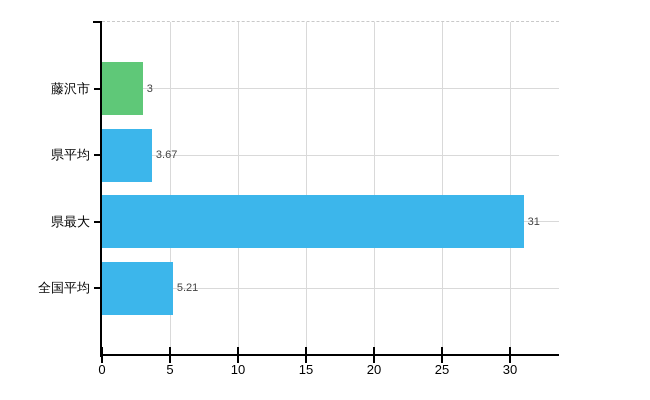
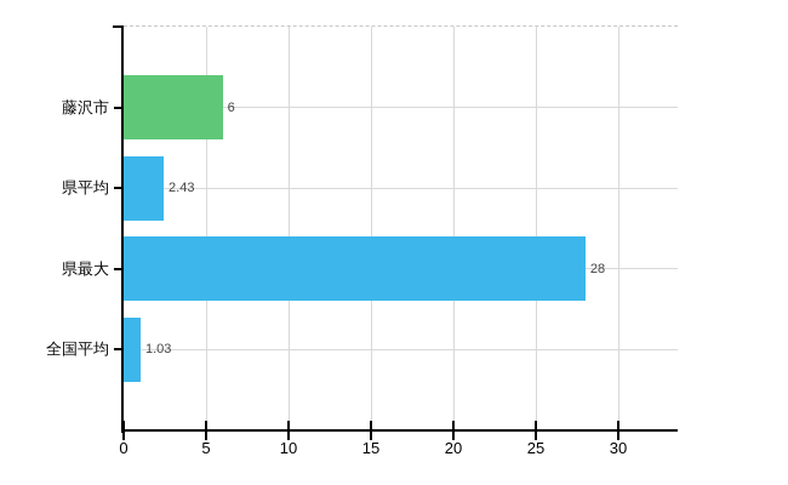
藤沢市: 3 -> 6
県平均: 3.67 -> 2.43
県最大: 31 -> 28
全国平均: 5.21 -> 1.03
